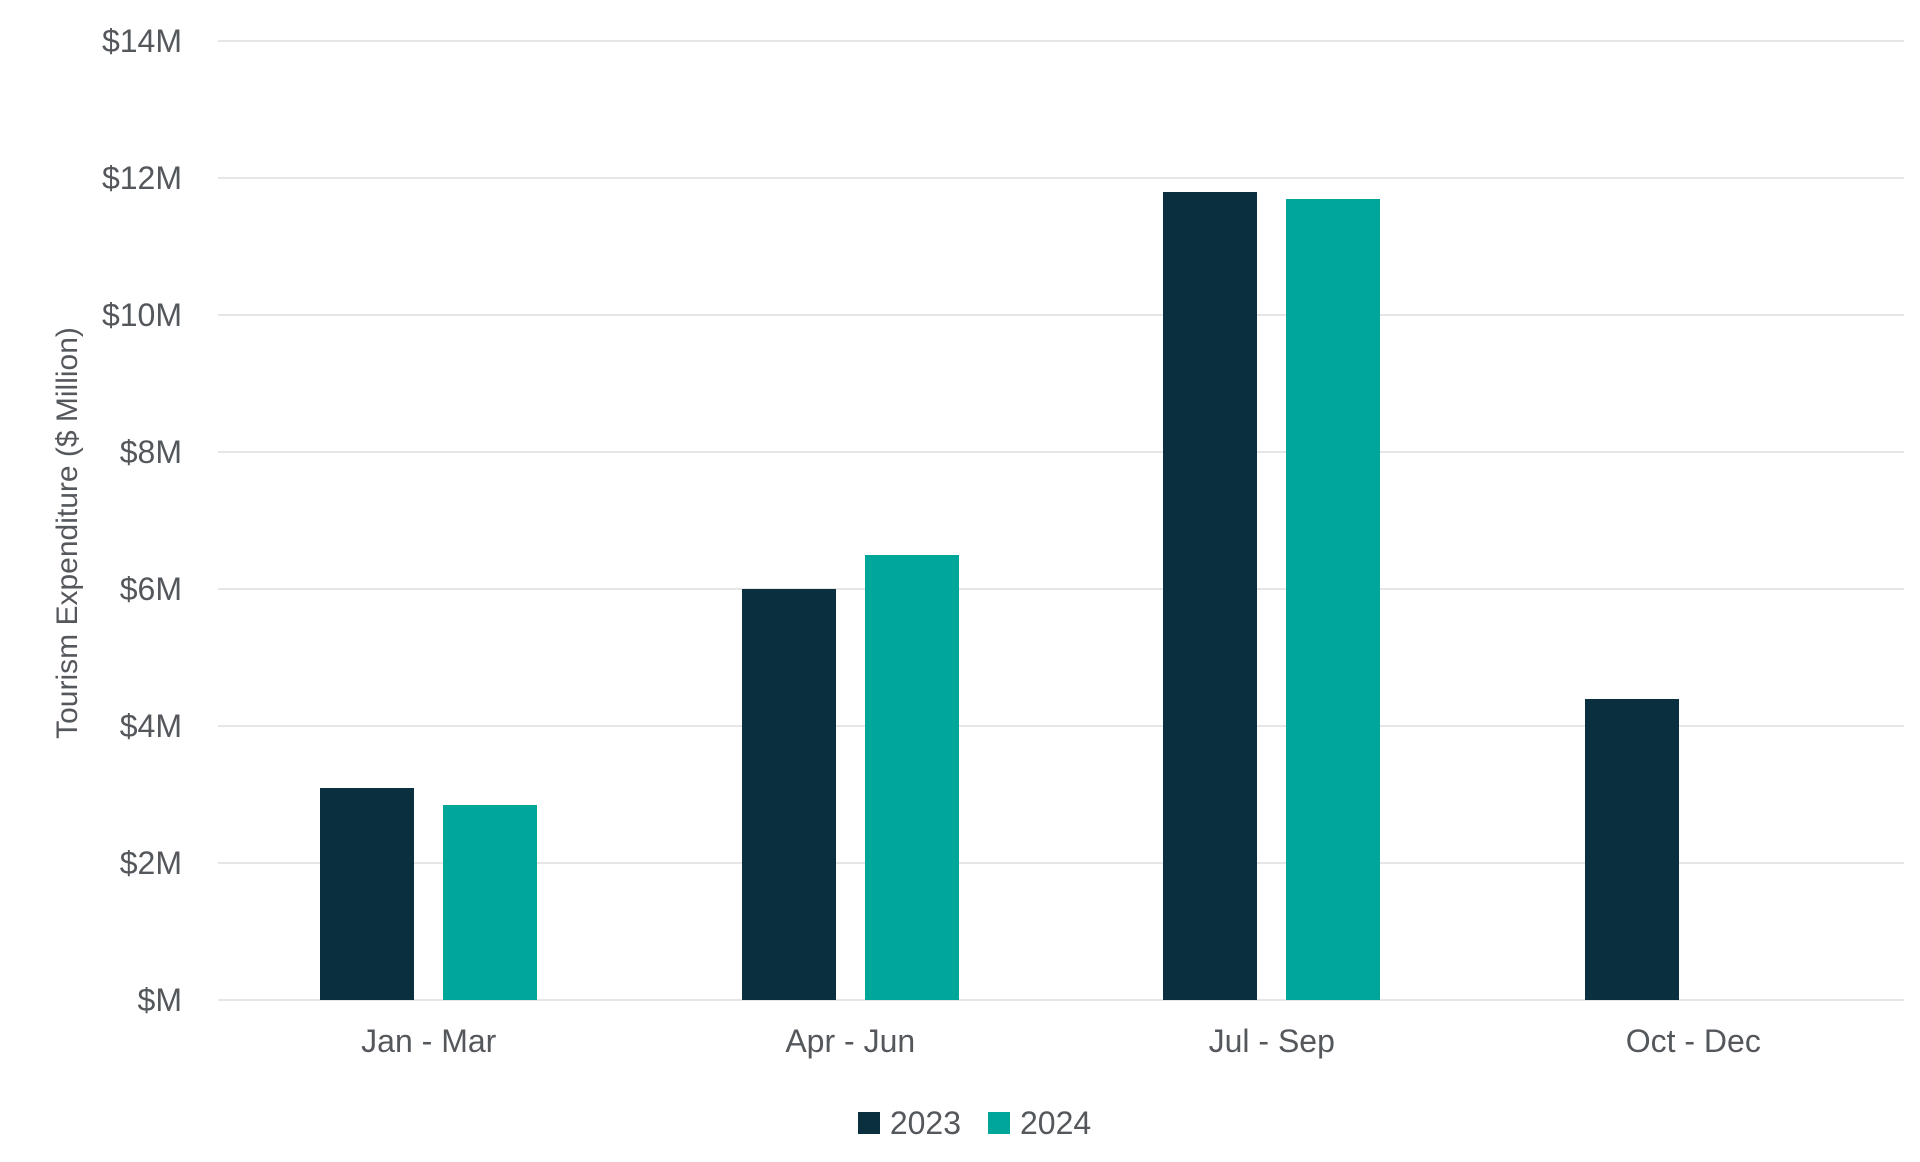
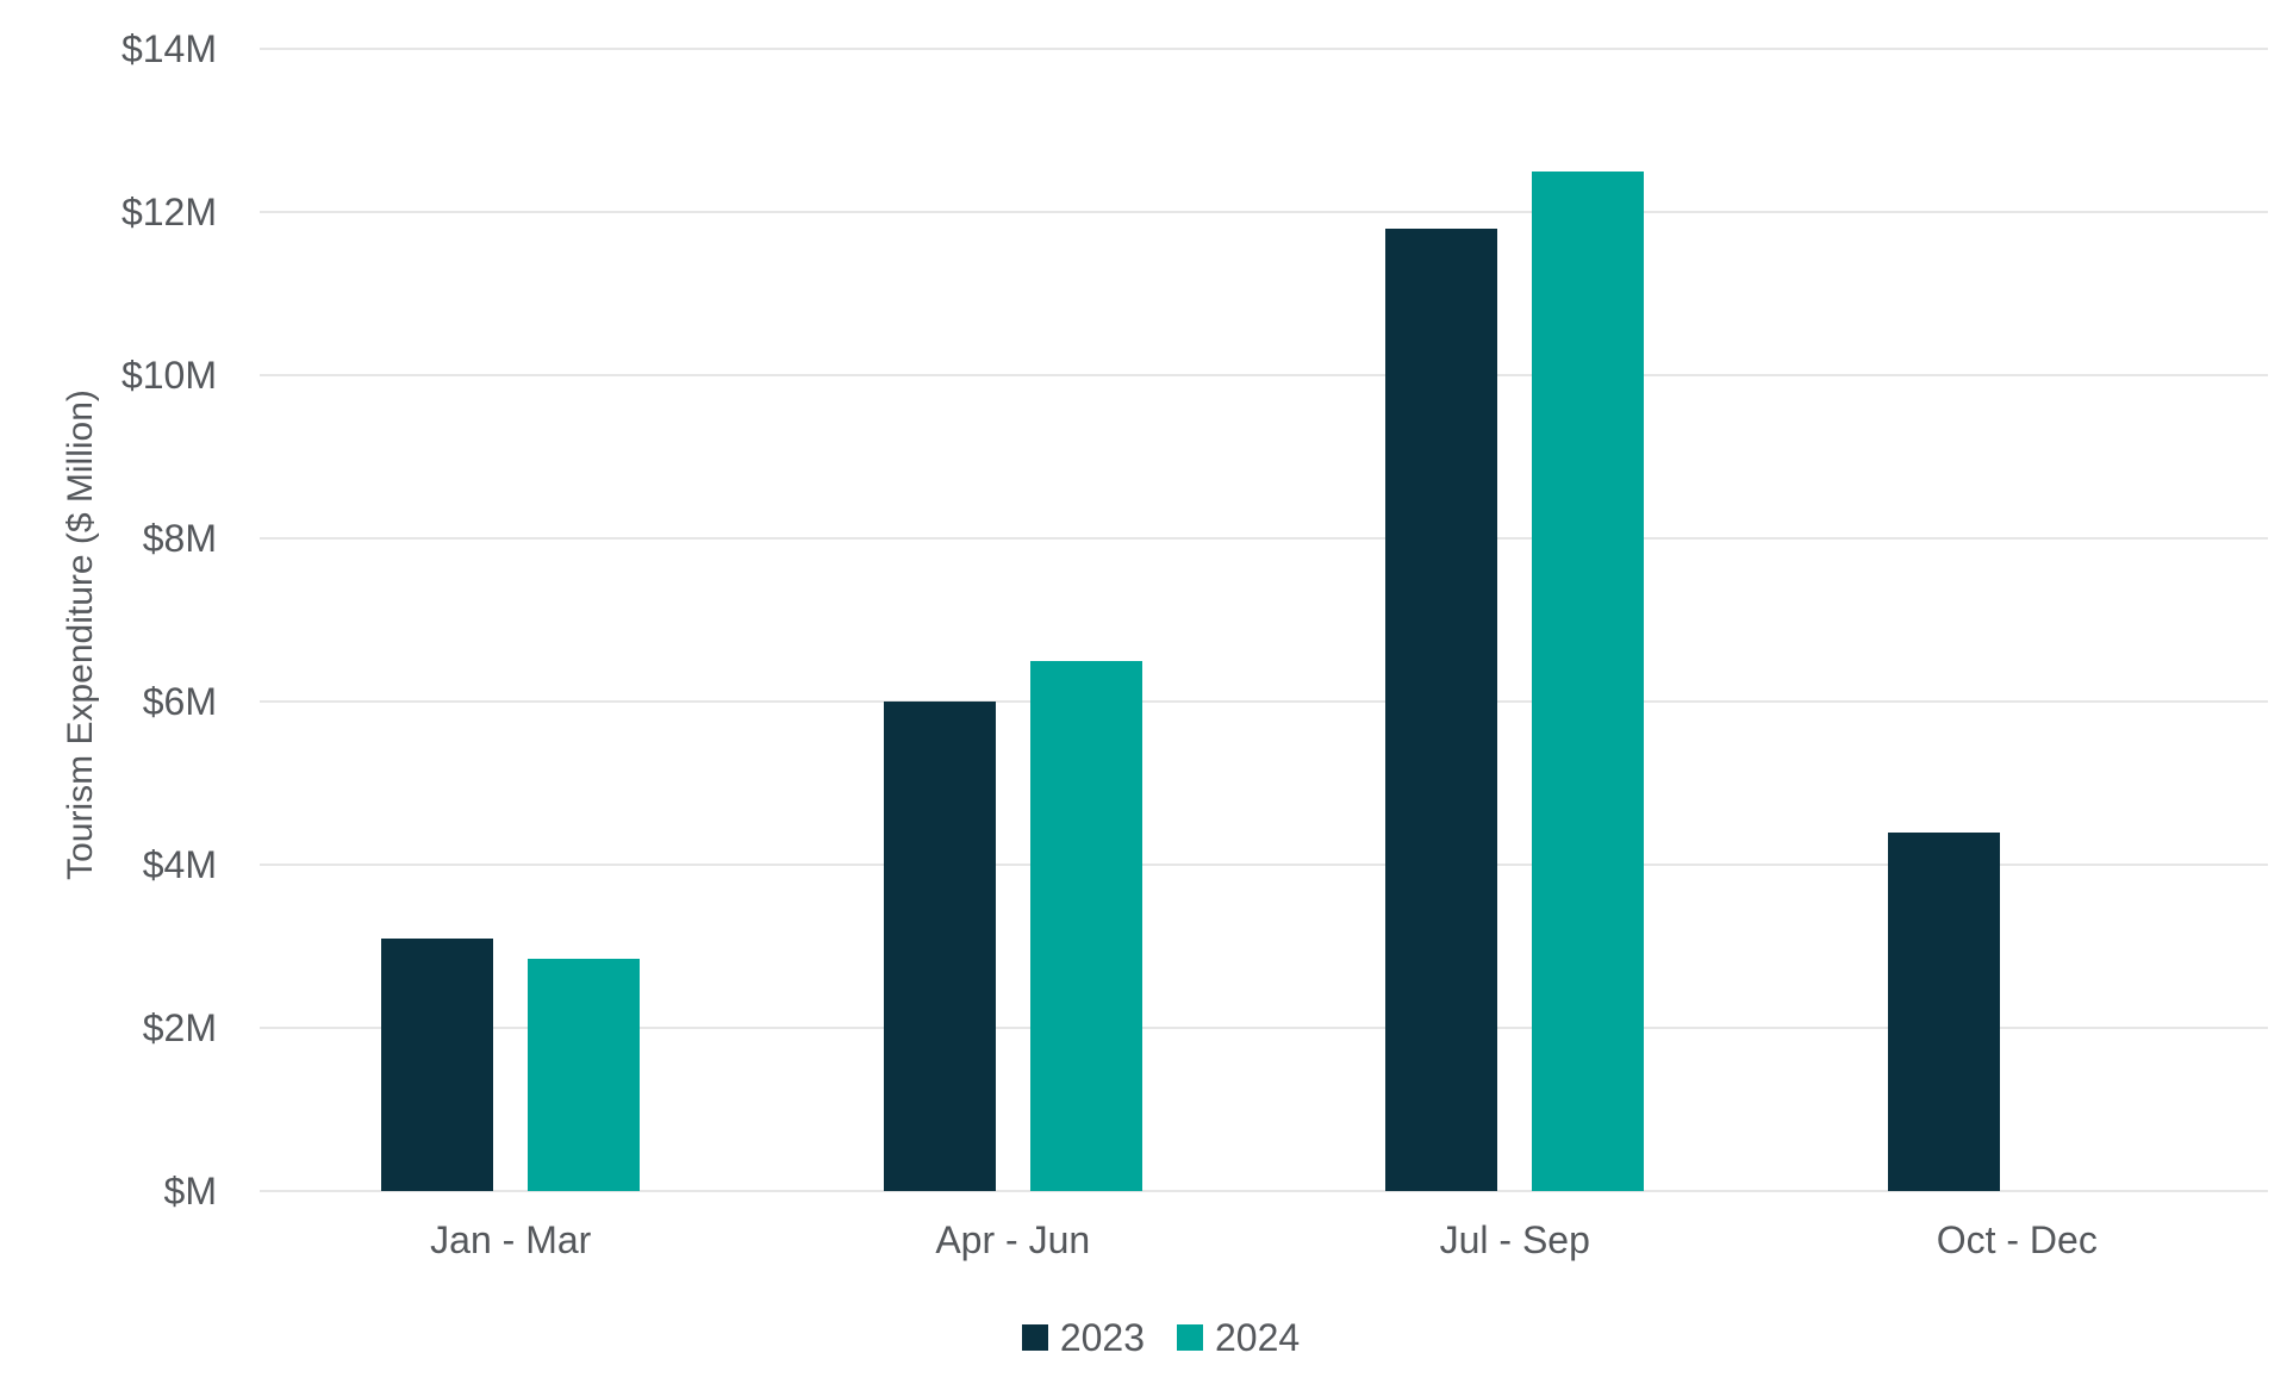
2024/Jul - Sep: $11.7M -> $12.5M
